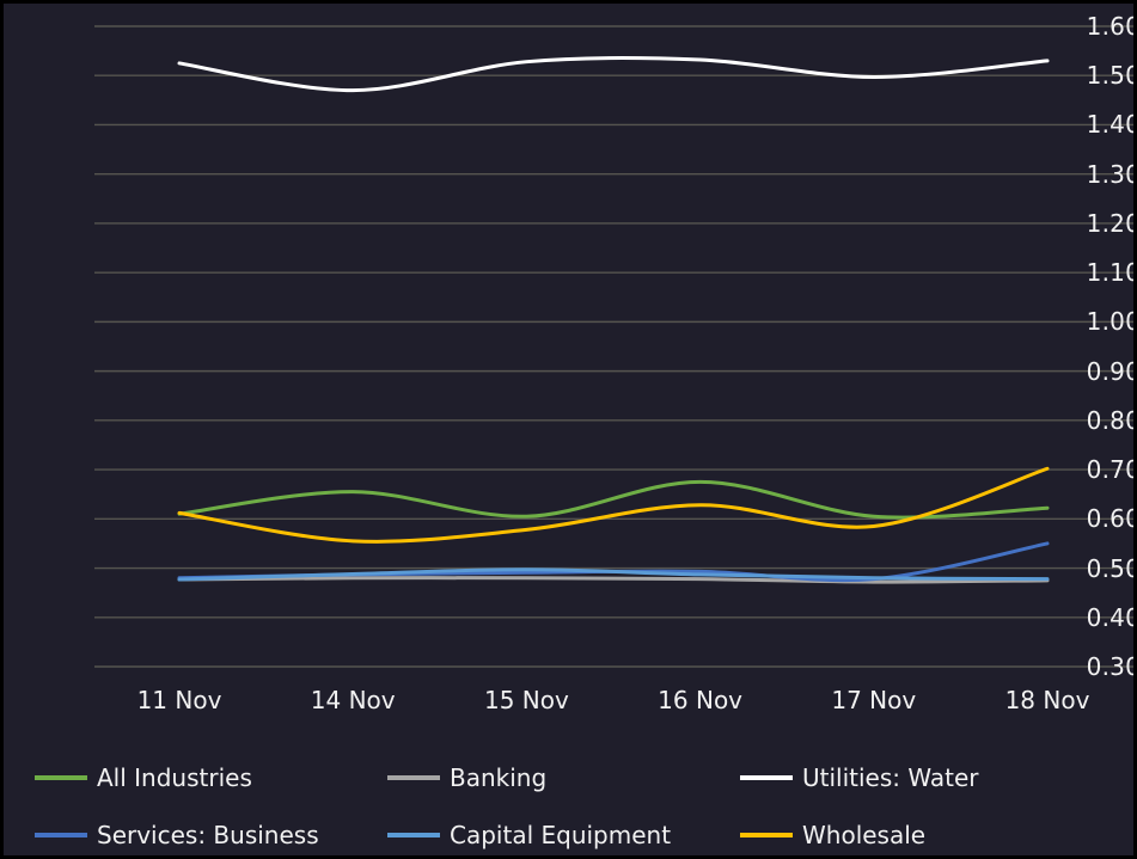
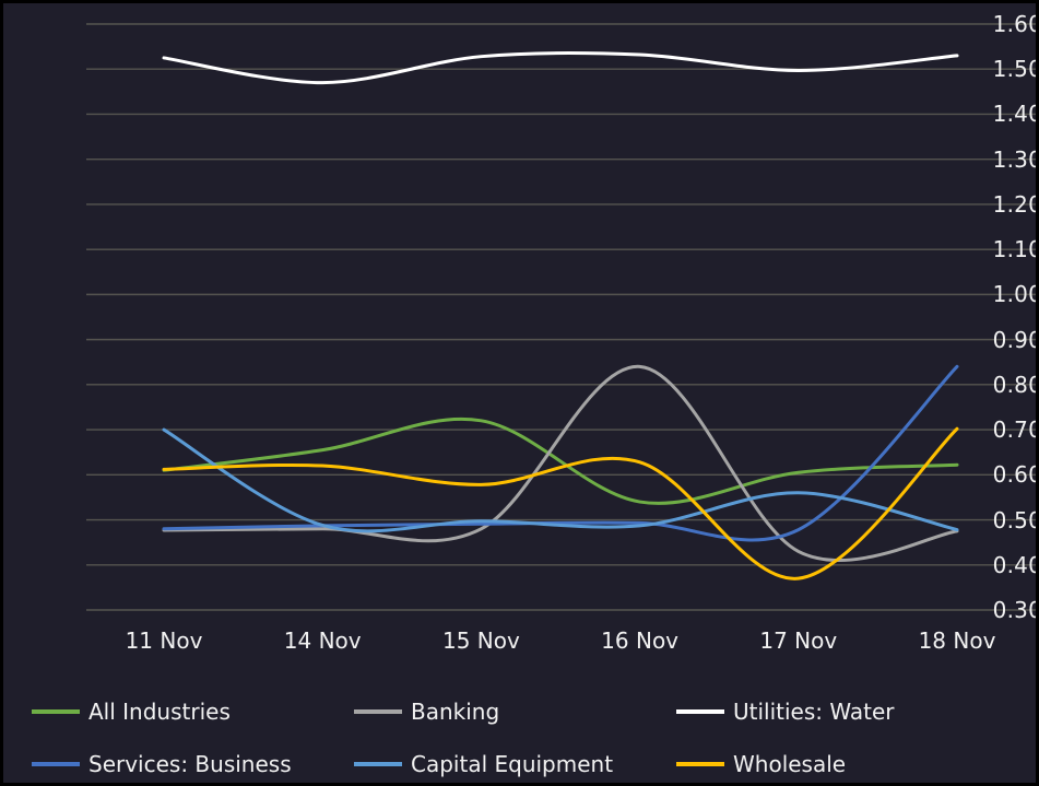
Capital Equipment/11 Nov: 0.48 -> 0.70
Wholesale/14 Nov: 0.56 -> 0.62
All Industries/15 Nov: 0.60 -> 0.72
All Industries/16 Nov: 0.68 -> 0.54
Banking/16 Nov: 0.48 -> 0.84
Banking/17 Nov: 0.47 -> 0.43
Capital Equipment/17 Nov: 0.48 -> 0.56
Wholesale/17 Nov: 0.58 -> 0.37
Services: Business/18 Nov: 0.55 -> 0.84
